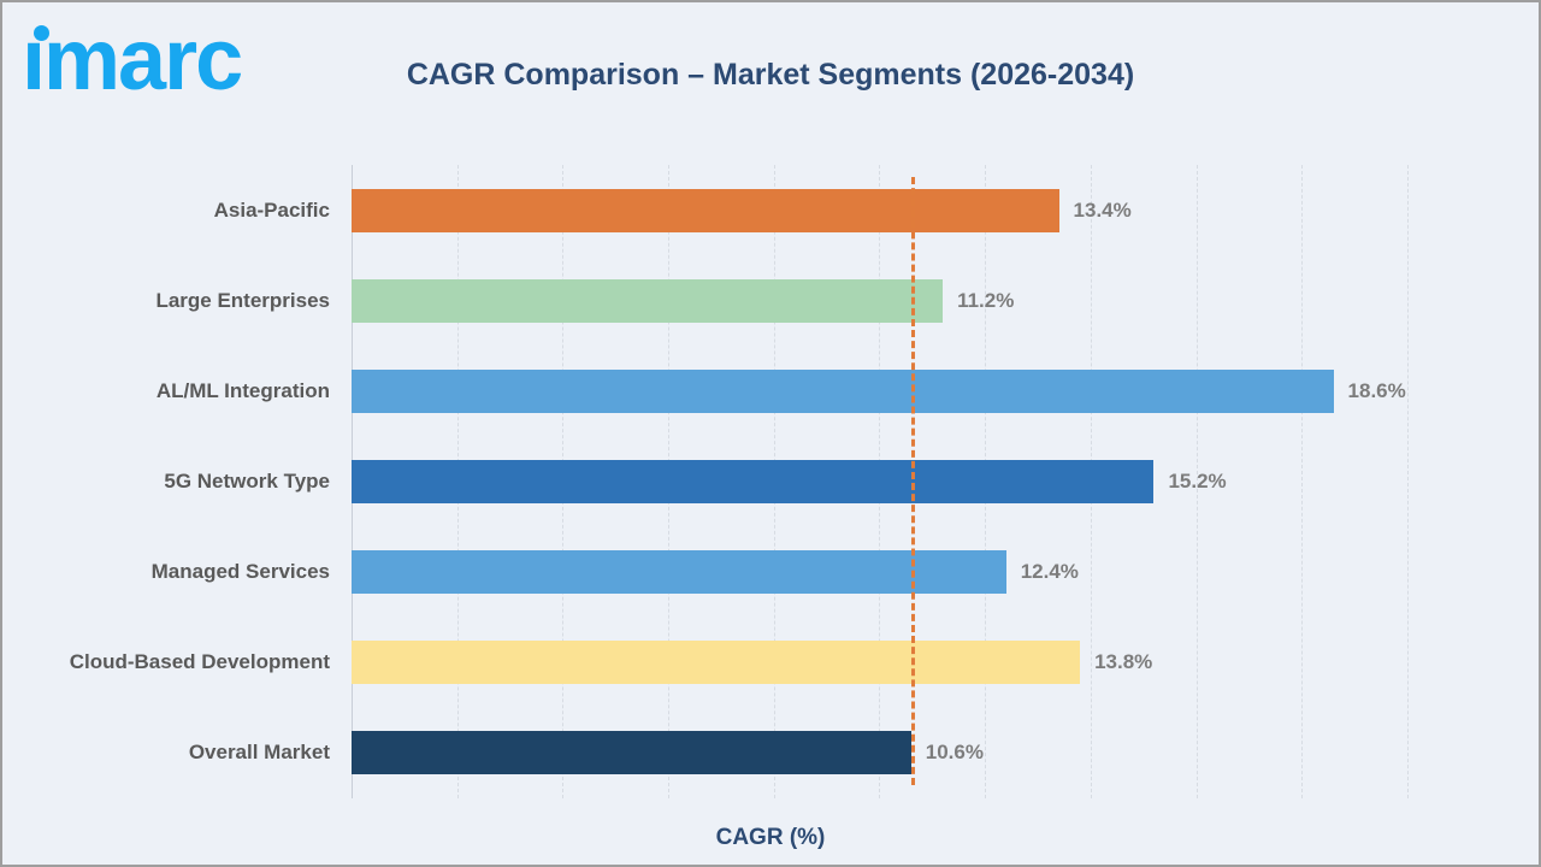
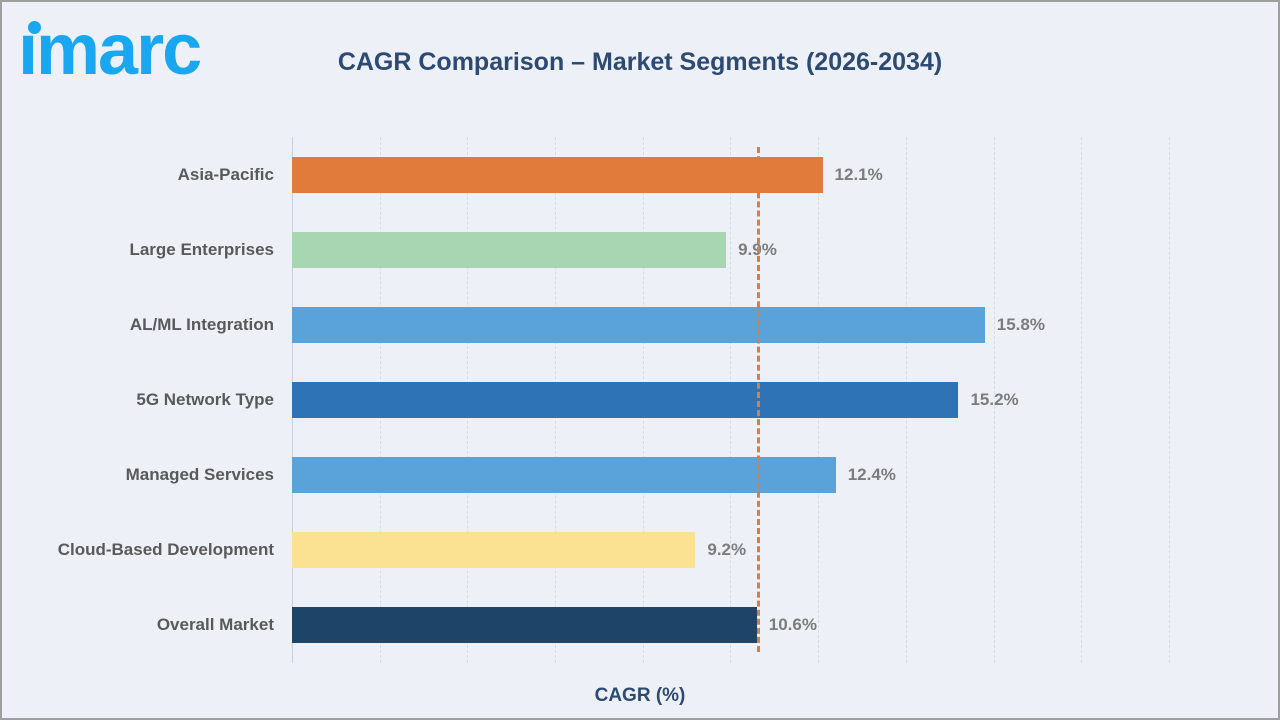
Asia-Pacific: 13.4% -> 12.1%
Large Enterprises: 11.2% -> 9.9%
AL/ML Integration: 18.6% -> 15.8%
Cloud-Based Development: 13.8% -> 9.2%
